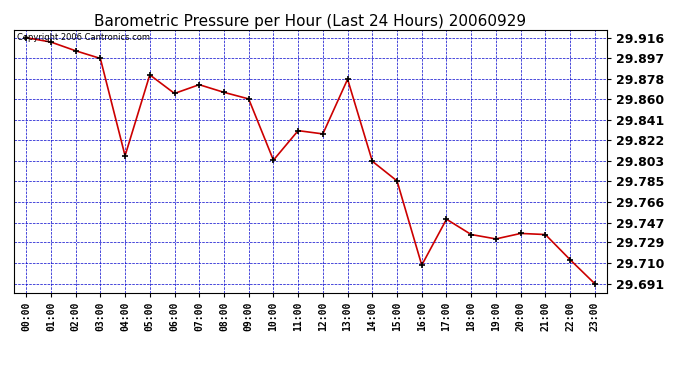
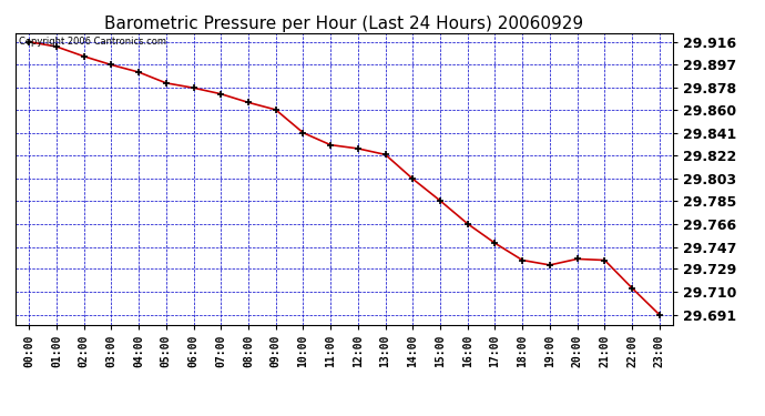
04:00: 29.808 -> 29.891
06:00: 29.865 -> 29.878
10:00: 29.804 -> 29.841
13:00: 29.878 -> 29.823
16:00: 29.708 -> 29.766
